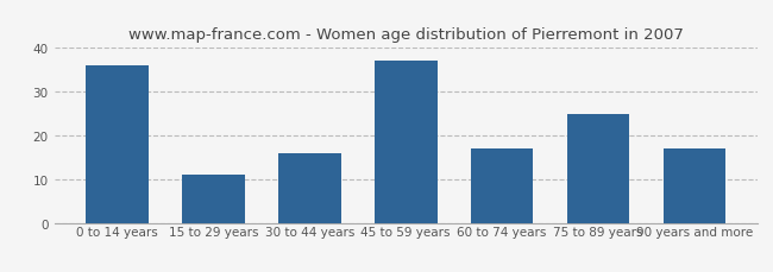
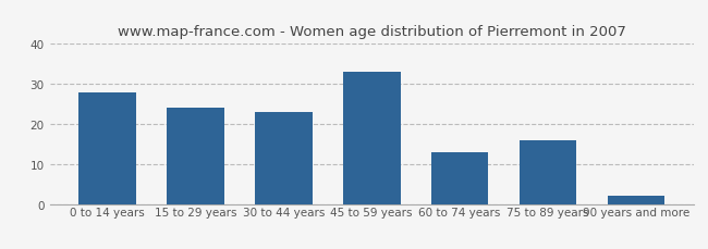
0 to 14 years: 36 -> 28
15 to 29 years: 11 -> 24
30 to 44 years: 16 -> 23
45 to 59 years: 37 -> 33
60 to 74 years: 17 -> 13
75 to 89 years: 25 -> 16
90 years and more: 17 -> 2
